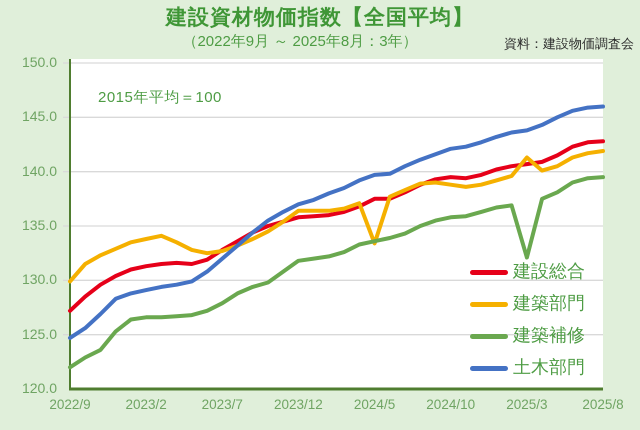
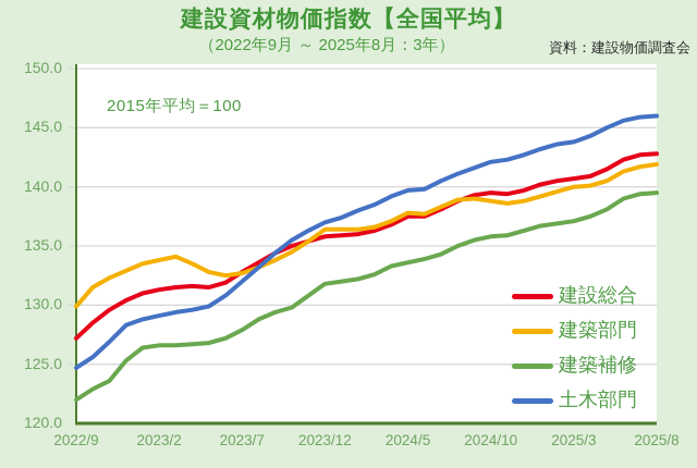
建築部門/2024/5: 133.4 -> 137.8
建築部門/2025/3: 141.3 -> 140.0
建築補修/2025/3: 132.1 -> 137.1
